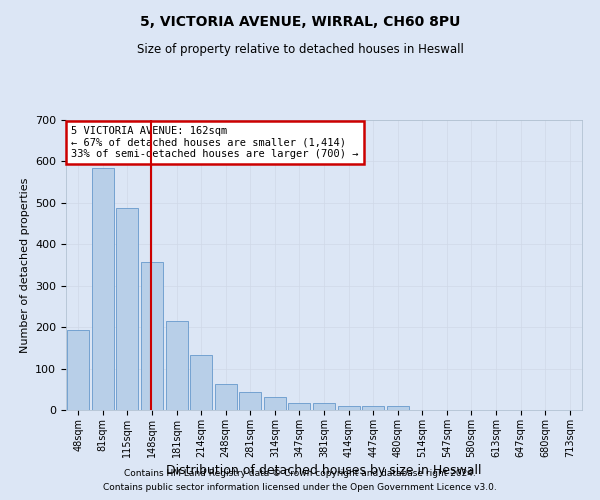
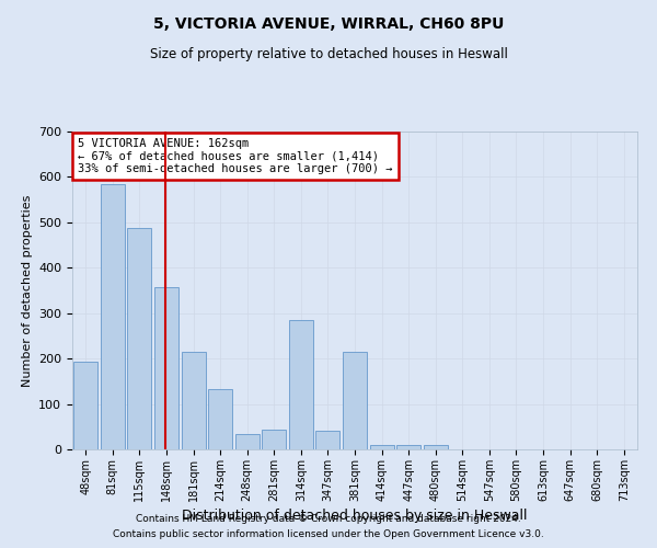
248sqm: 63 -> 35
314sqm: 31 -> 285
347sqm: 16 -> 40
381sqm: 16 -> 215
